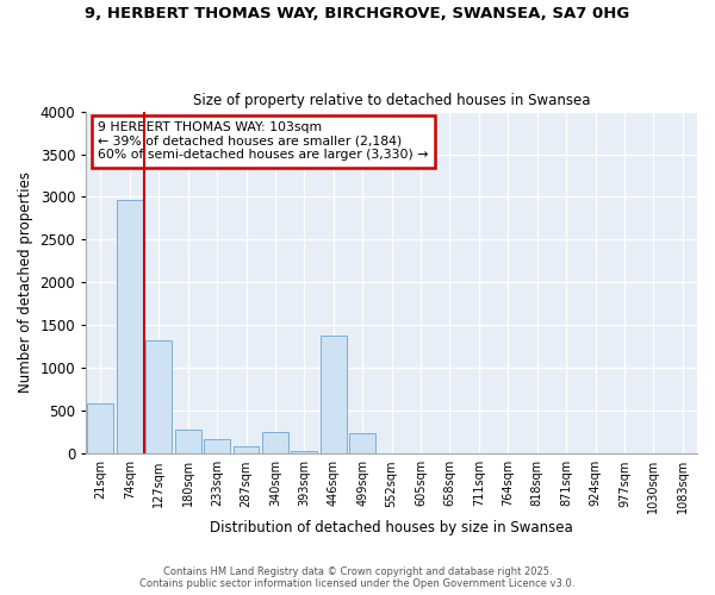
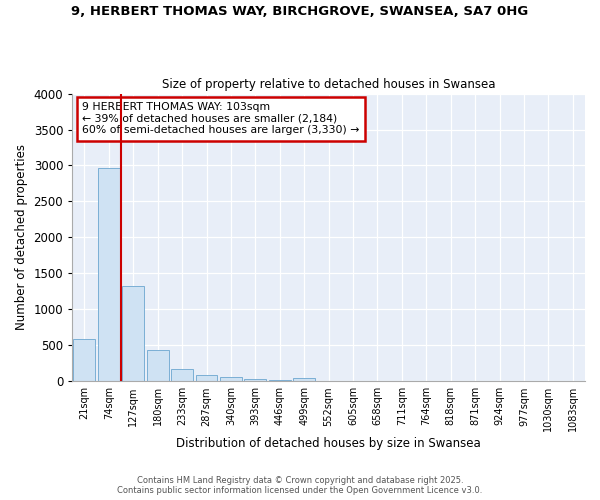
180sqm: 280 -> 430
340sqm: 260 -> 60
446sqm: 1380 -> 20
499sqm: 240 -> 40
